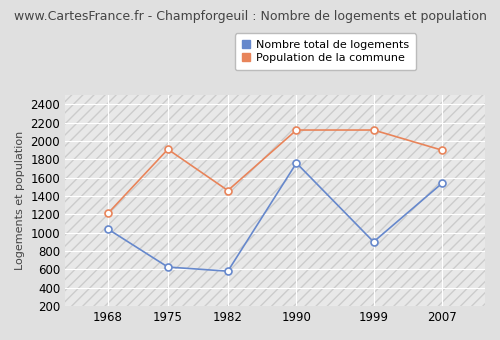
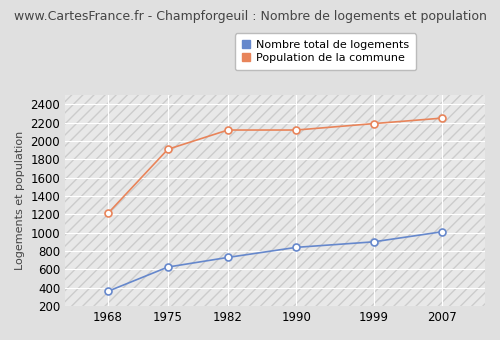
Nombre total de logements/1968: 1040 -> 360
Nombre total de logements/1982: 580 -> 730
Population de la commune/1982: 1460 -> 2120
Nombre total de logements/1990: 1760 -> 840
Population de la commune/1999: 2120 -> 2190
Nombre total de logements/2007: 1540 -> 1010
Population de la commune/2007: 1900 -> 2250
